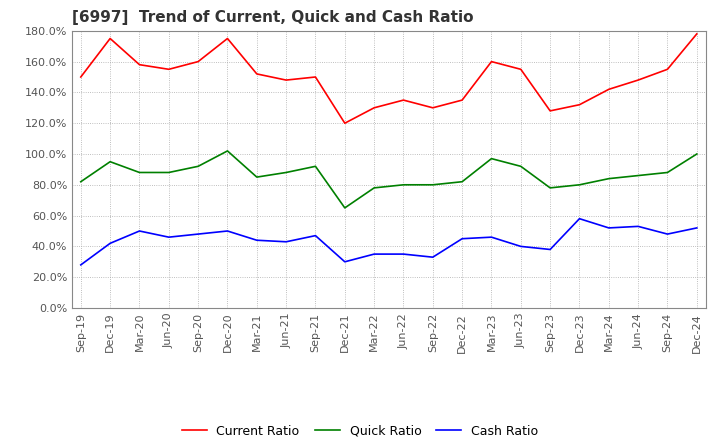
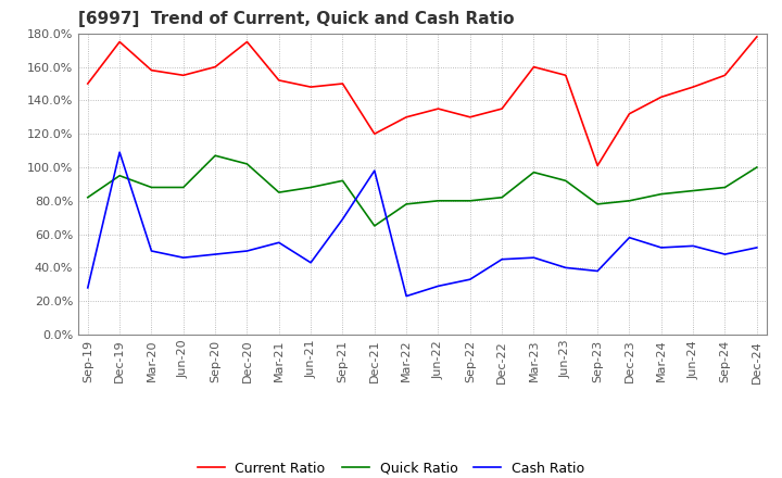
Cash Ratio/Dec-19: 42% -> 109%
Quick Ratio/Sep-20: 92% -> 107%
Cash Ratio/Mar-21: 44% -> 55%
Cash Ratio/Sep-21: 47% -> 69%
Cash Ratio/Dec-21: 30% -> 98%
Cash Ratio/Mar-22: 35% -> 23%
Cash Ratio/Jun-22: 35% -> 29%
Current Ratio/Sep-23: 128% -> 101%
